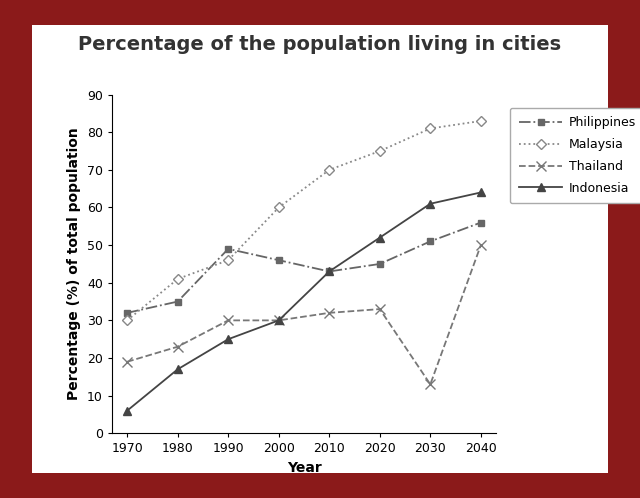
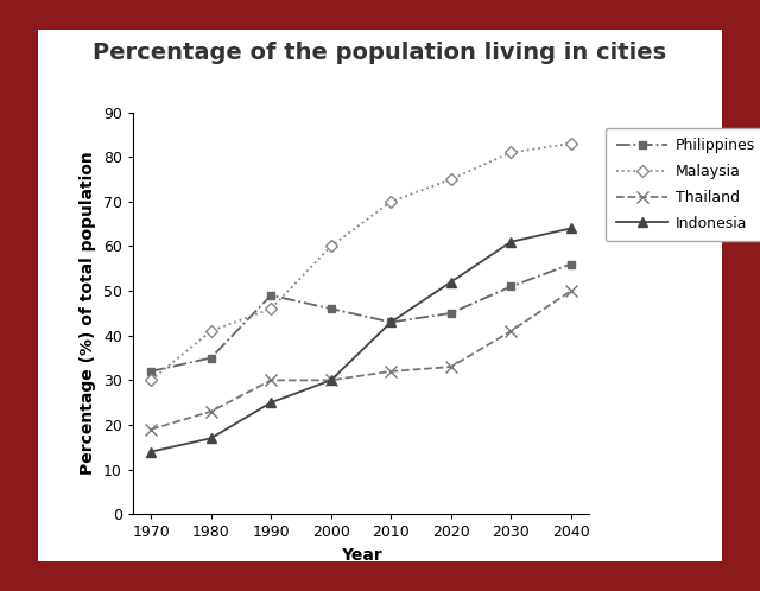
Indonesia/1970: 6 -> 14
Thailand/2030: 13 -> 41
